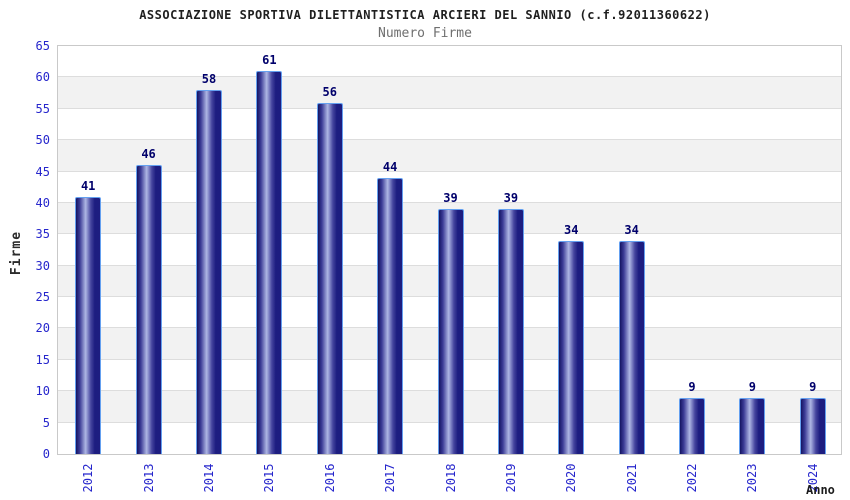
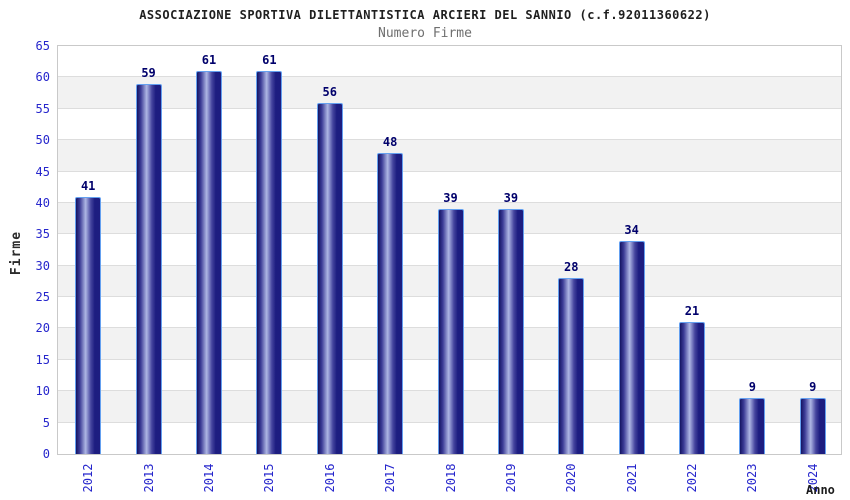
2013: 46 -> 59
2014: 58 -> 61
2017: 44 -> 48
2020: 34 -> 28
2022: 9 -> 21
